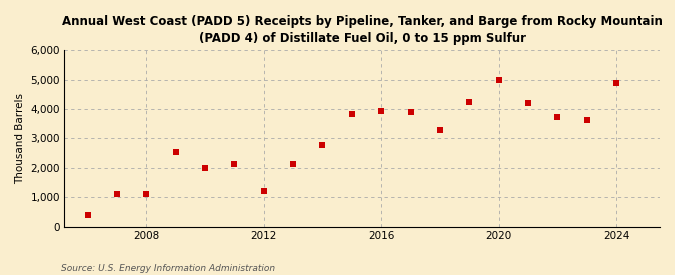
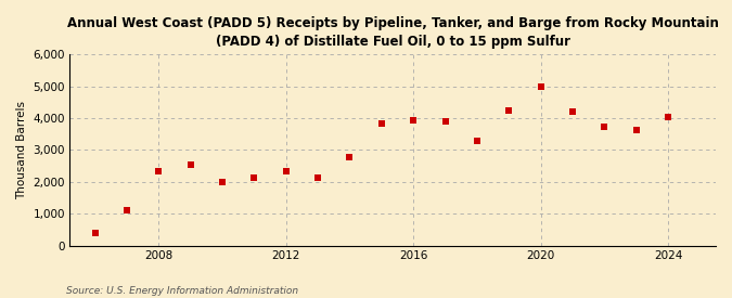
2008: 1,100 -> 2,350
2012: 1,200 -> 2,330
2024: 4,900 -> 4,020
